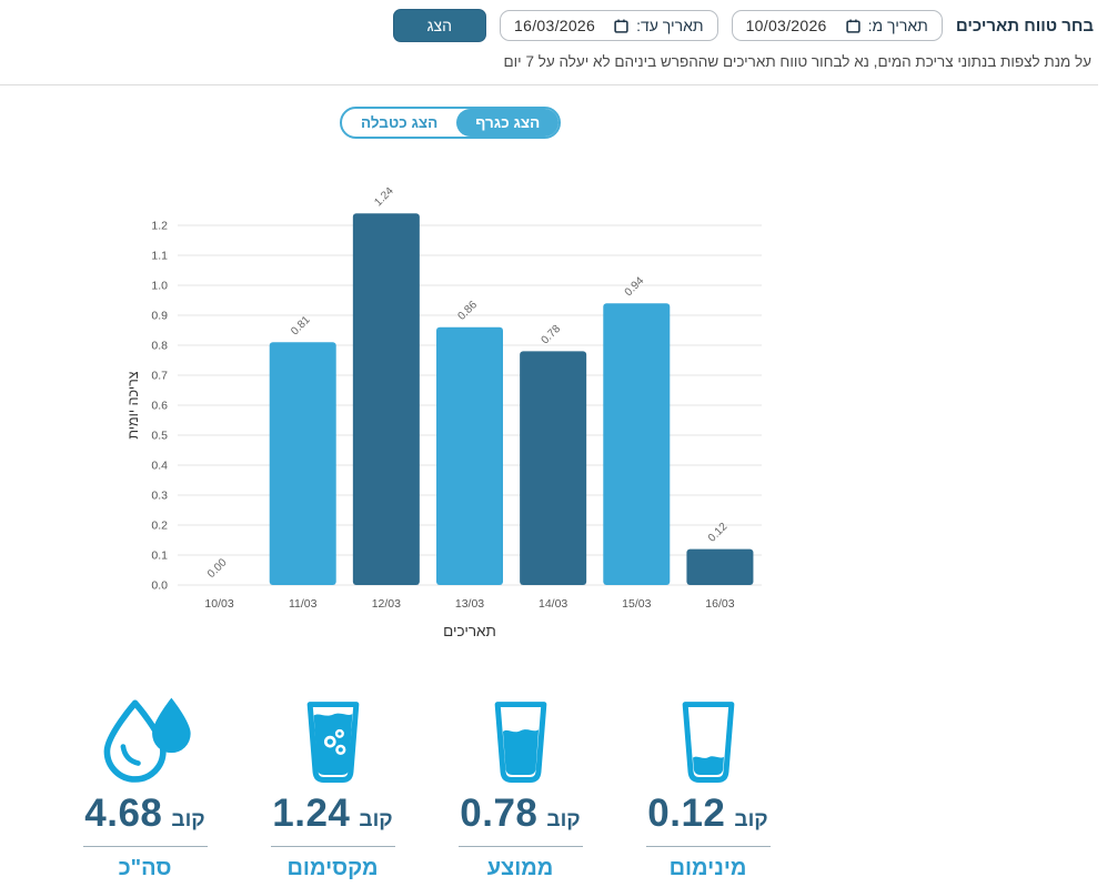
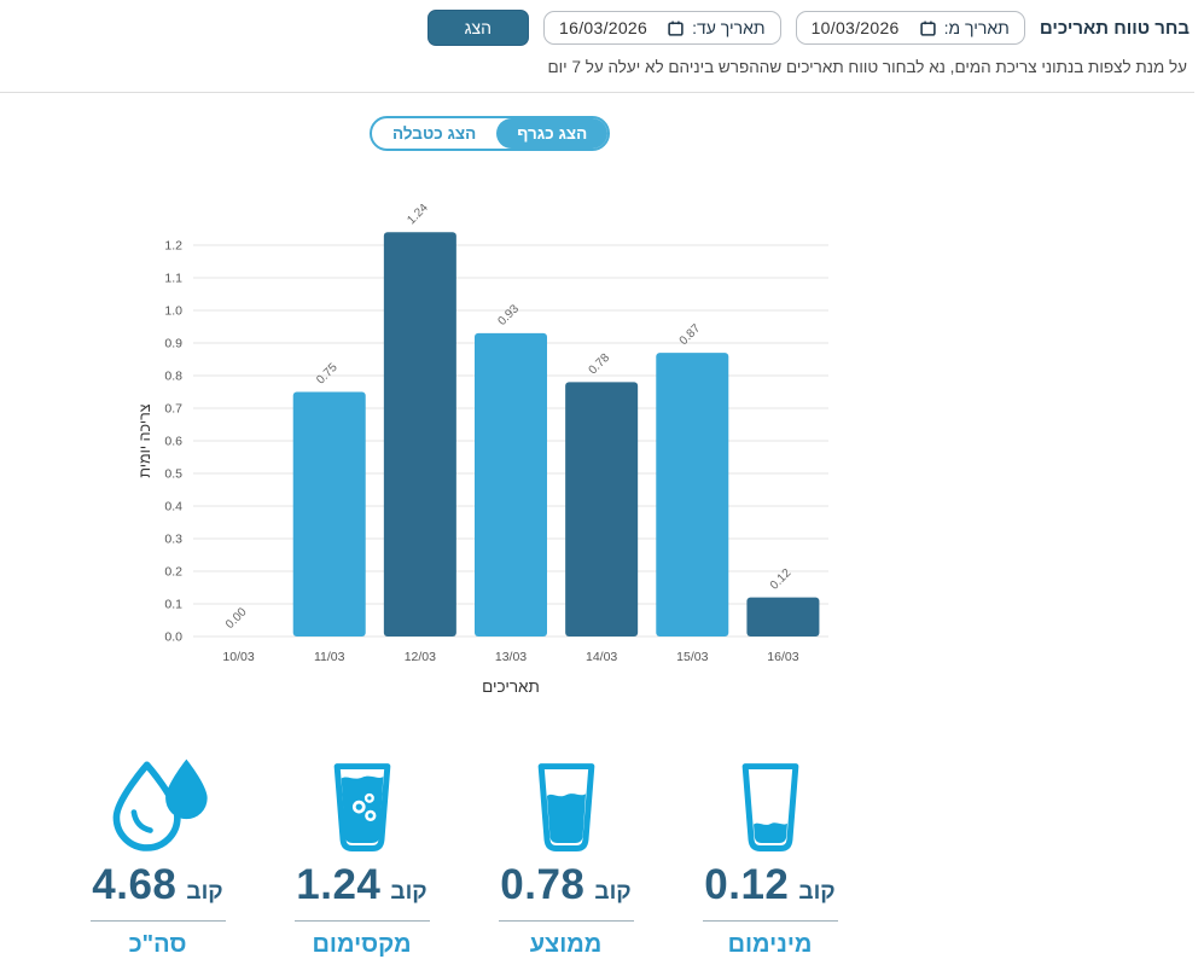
11/03: 0.81 -> 0.75
13/03: 0.86 -> 0.93
15/03: 0.94 -> 0.87
